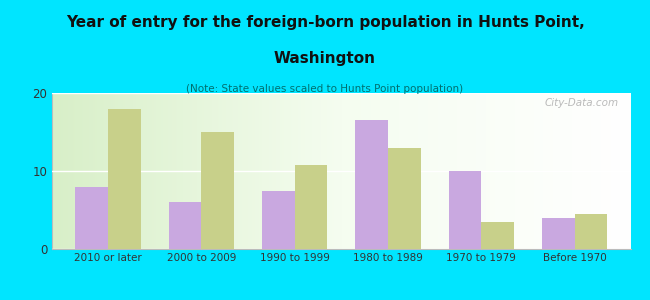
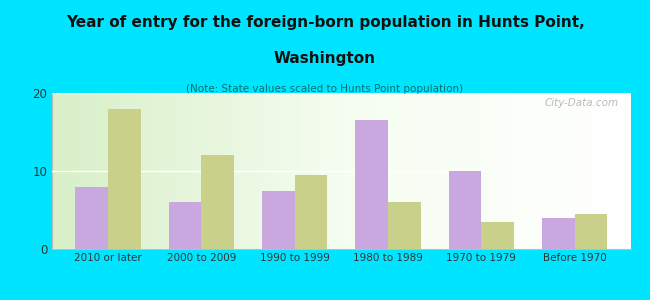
Washington/2000 to 2009: 15.0 -> 12.0
Washington/1990 to 1999: 10.8 -> 9.5
Washington/1980 to 1989: 13.0 -> 6.0
